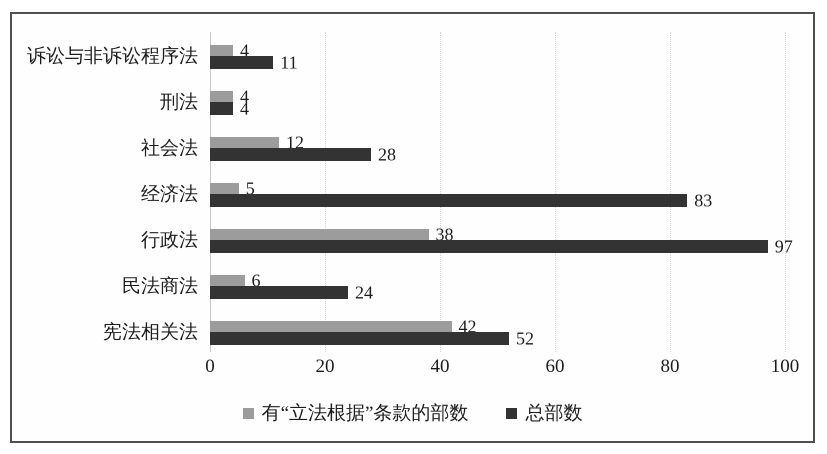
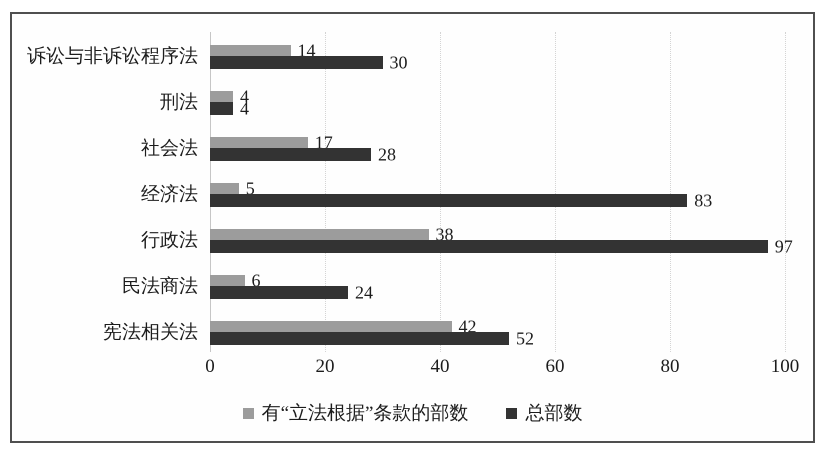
有“立法根据”条款的部数/诉讼与非诉讼程序法: 4 -> 14
总部数/诉讼与非诉讼程序法: 11 -> 30
有“立法根据”条款的部数/社会法: 12 -> 17
